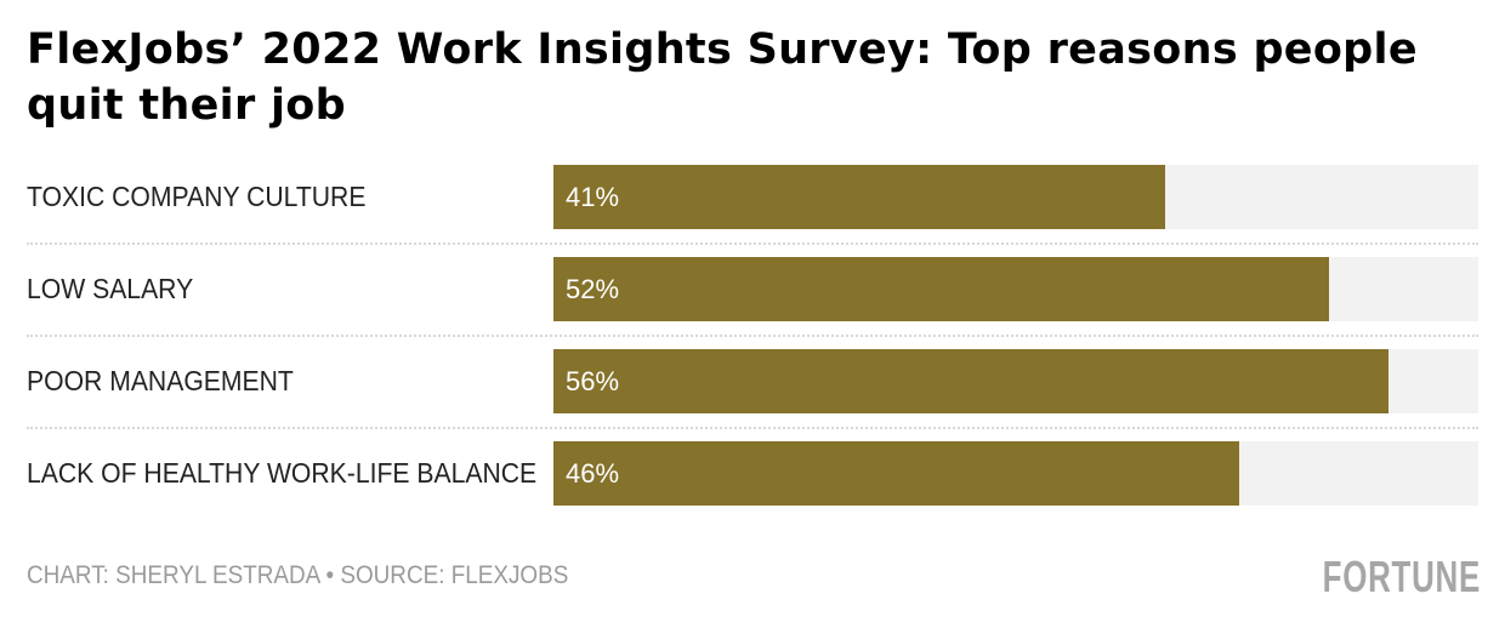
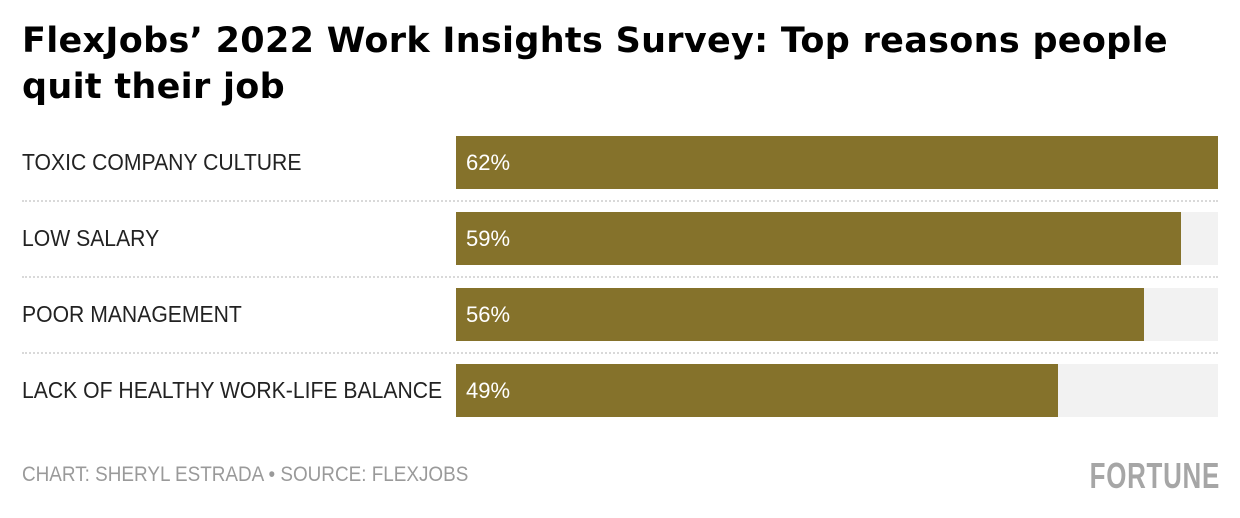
TOXIC COMPANY CULTURE: 41% -> 62%
LOW SALARY: 52% -> 59%
LACK OF HEALTHY WORK-LIFE BALANCE: 46% -> 49%
